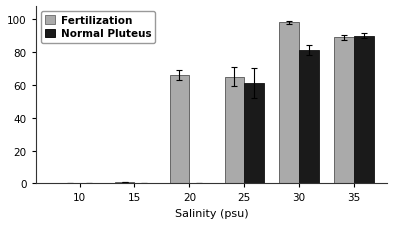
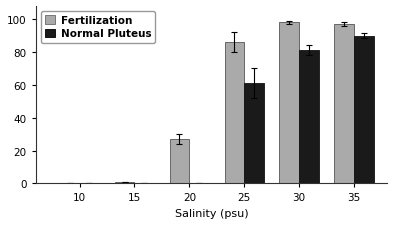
Fertilization/20: 66 -> 27
Fertilization/25: 65 -> 86
Fertilization/35: 89 -> 97
